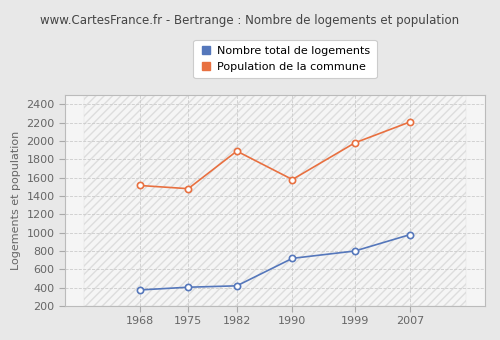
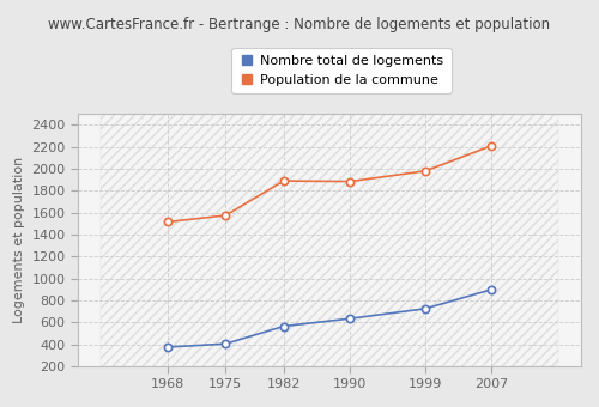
Population de la commune/1975: 1480 -> 1580
Nombre total de logements/1982: 420 -> 560
Nombre total de logements/1990: 720 -> 640
Population de la commune/1990: 1580 -> 1880
Nombre total de logements/1999: 800 -> 720
Nombre total de logements/2007: 980 -> 900
